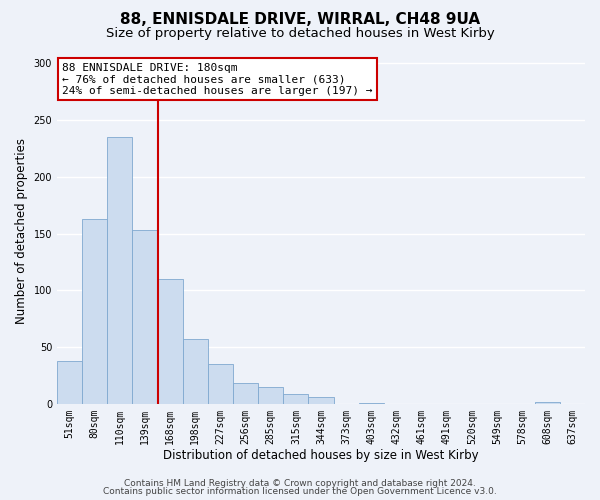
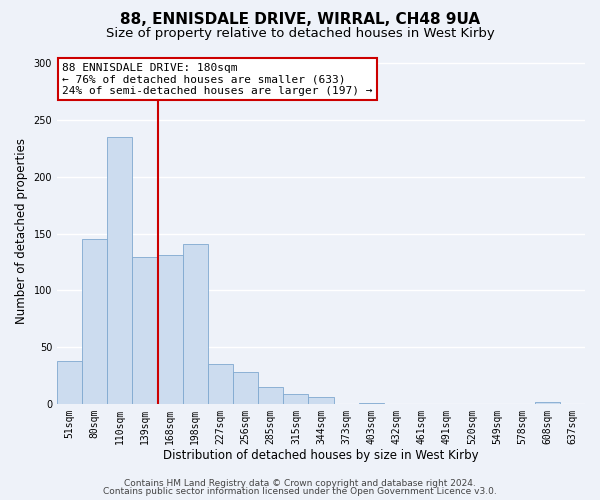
80sqm: 163 -> 145
139sqm: 153 -> 129
168sqm: 110 -> 131
198sqm: 57 -> 141
256sqm: 18 -> 28
